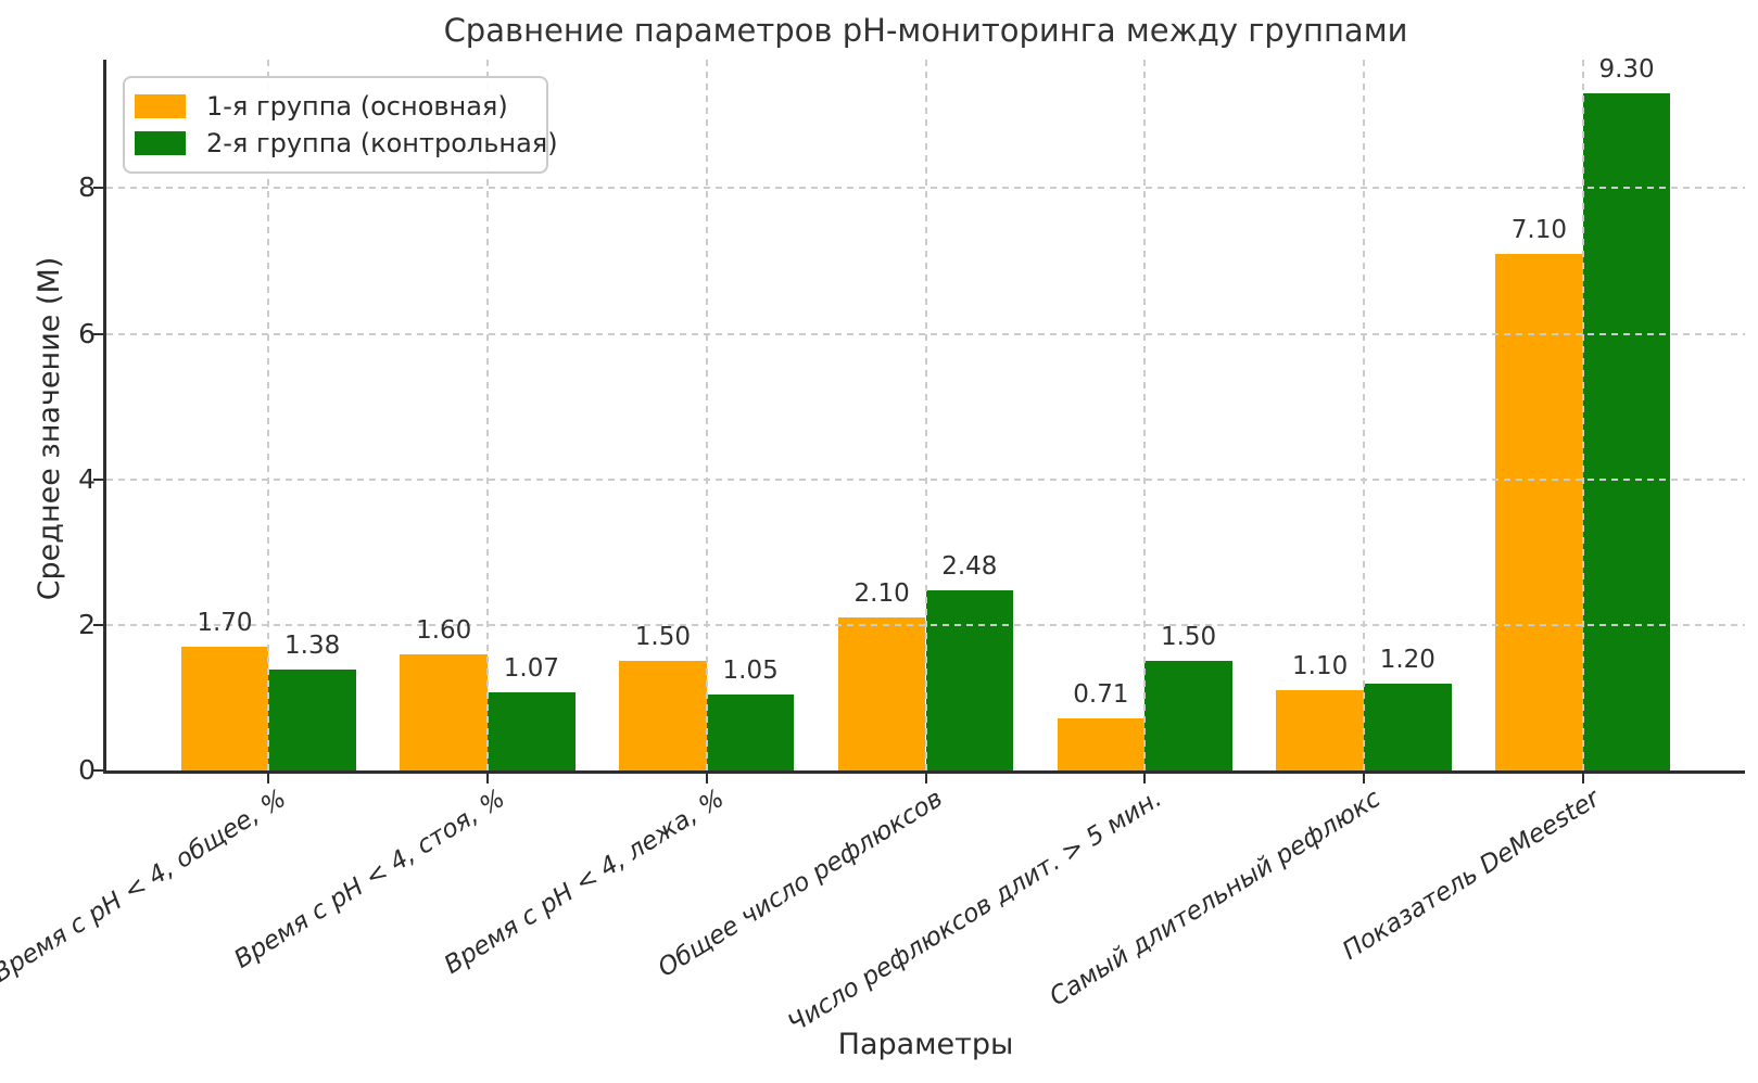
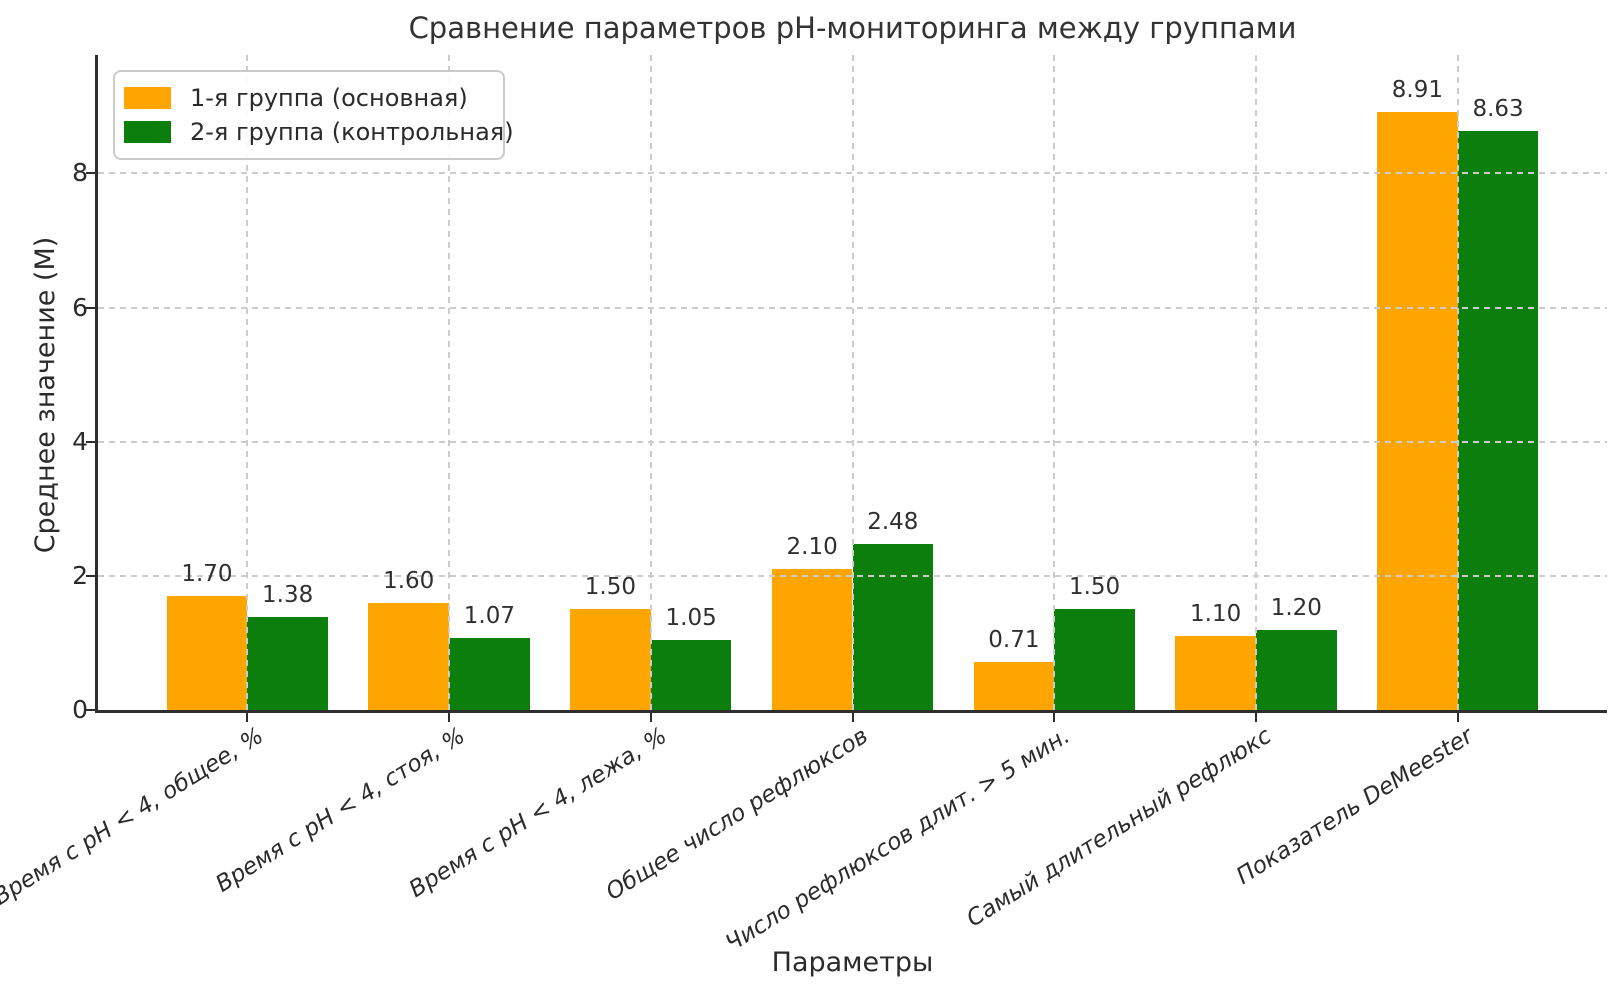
1-я группа (основная)/Показатель DeMeester: 7.10 -> 8.91
2-я группа (контрольная)/Показатель DeMeester: 9.30 -> 8.63
